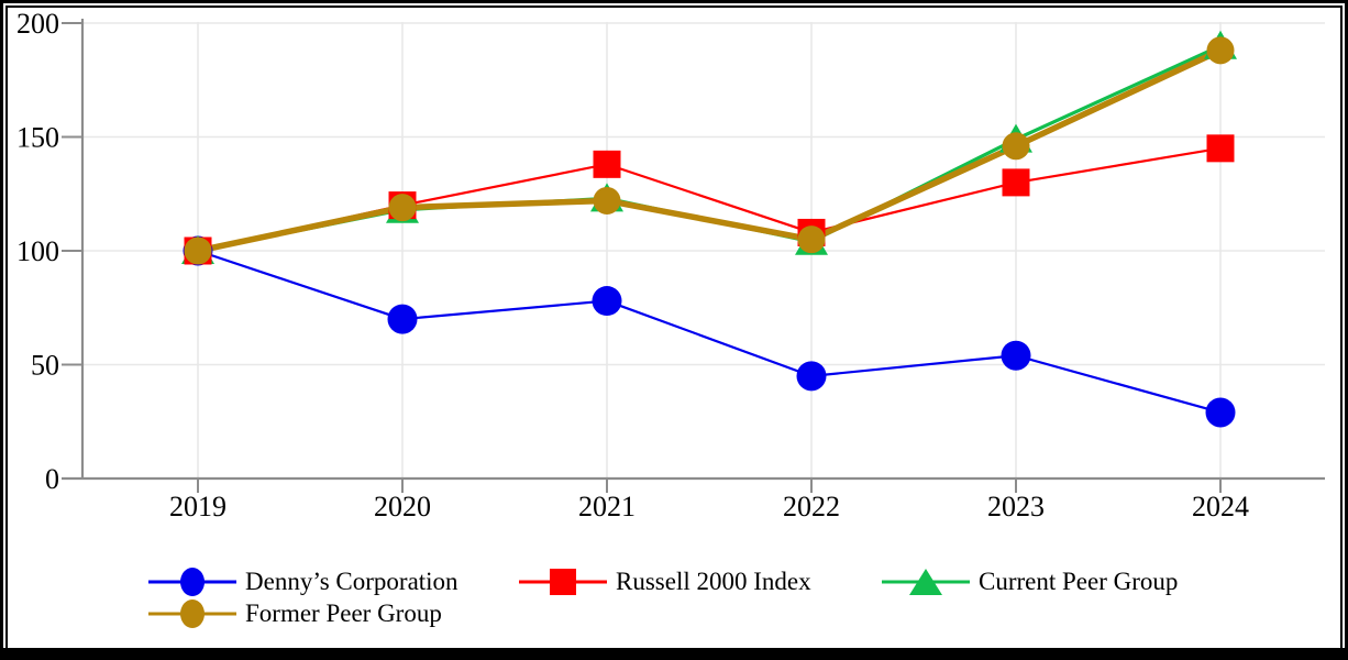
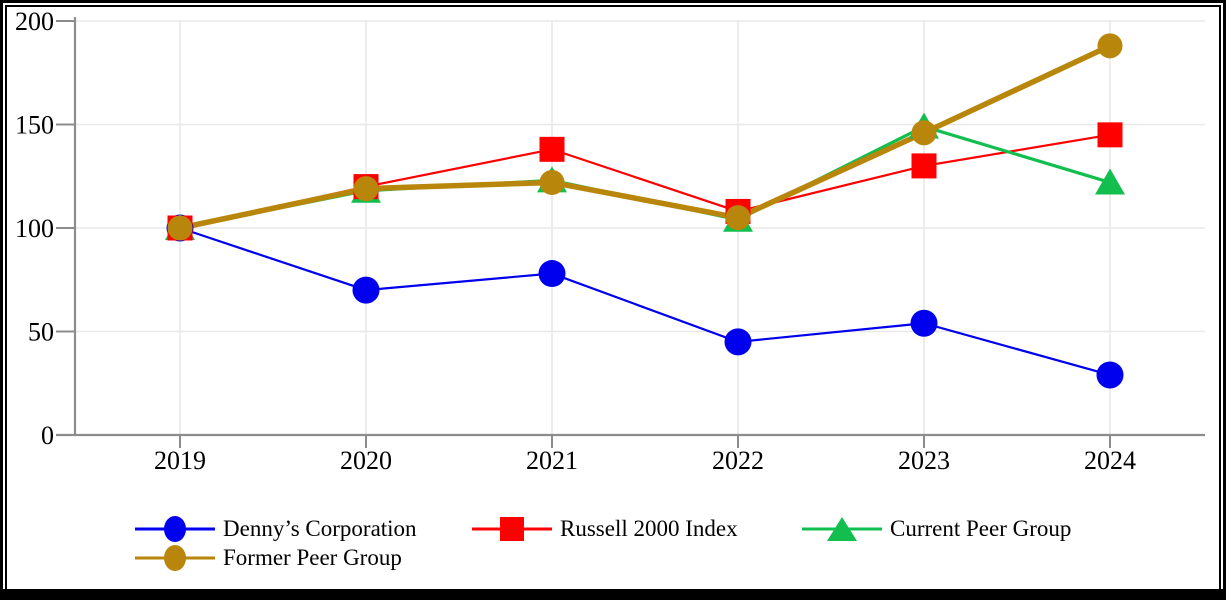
Current Peer Group/2024: 190 -> 122
